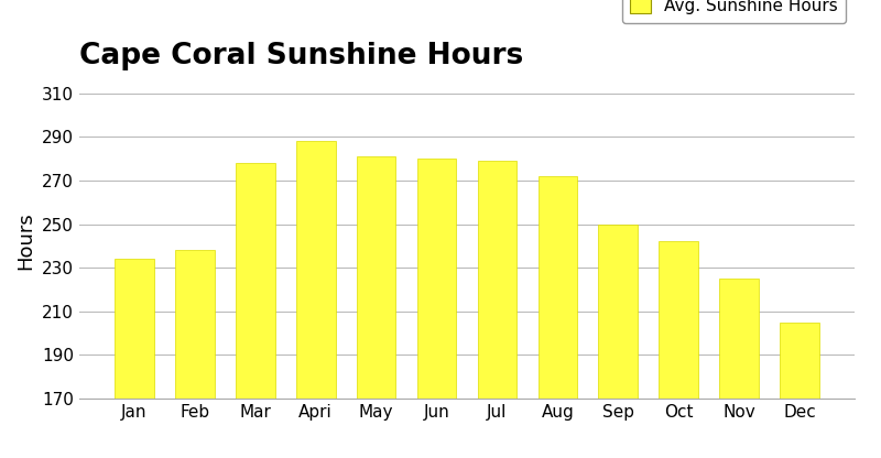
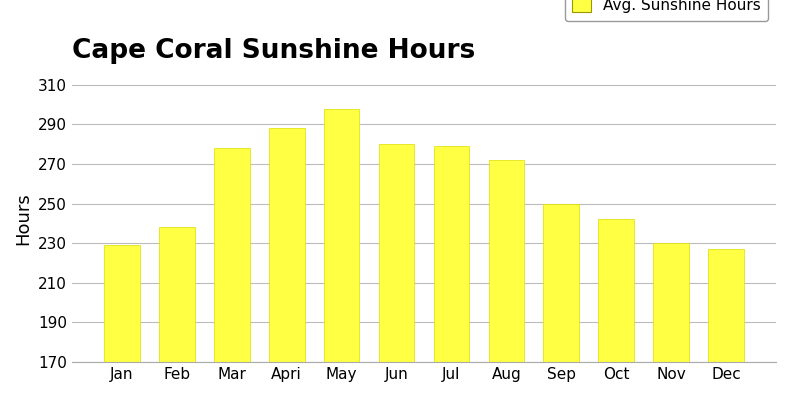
Jan: 234 -> 229
May: 281 -> 298
Nov: 225 -> 230
Dec: 205 -> 227
